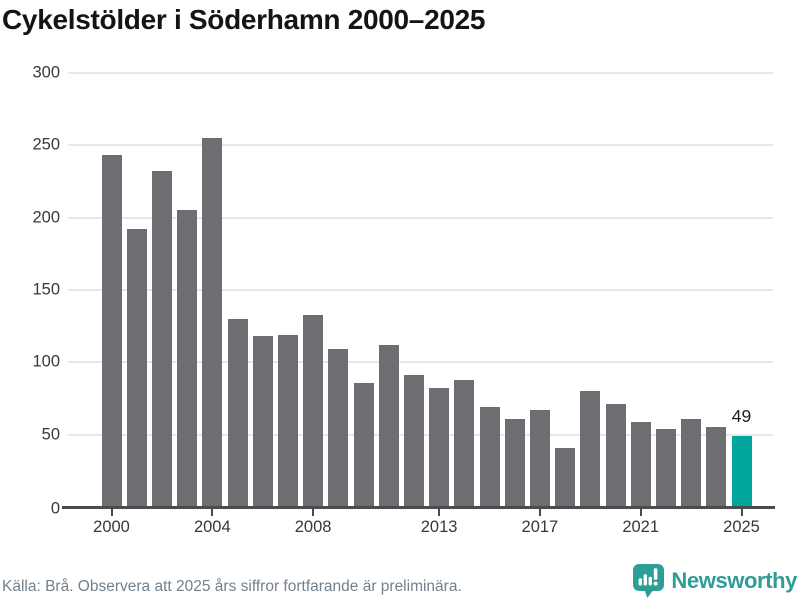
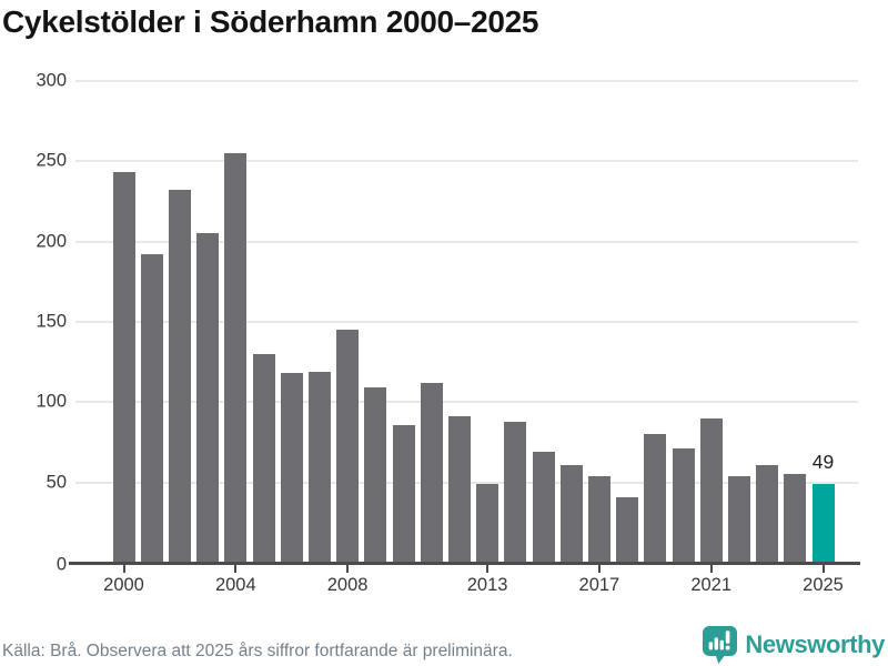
2008: 133 -> 145
2013: 82 -> 49
2017: 67 -> 54
2021: 59 -> 90
